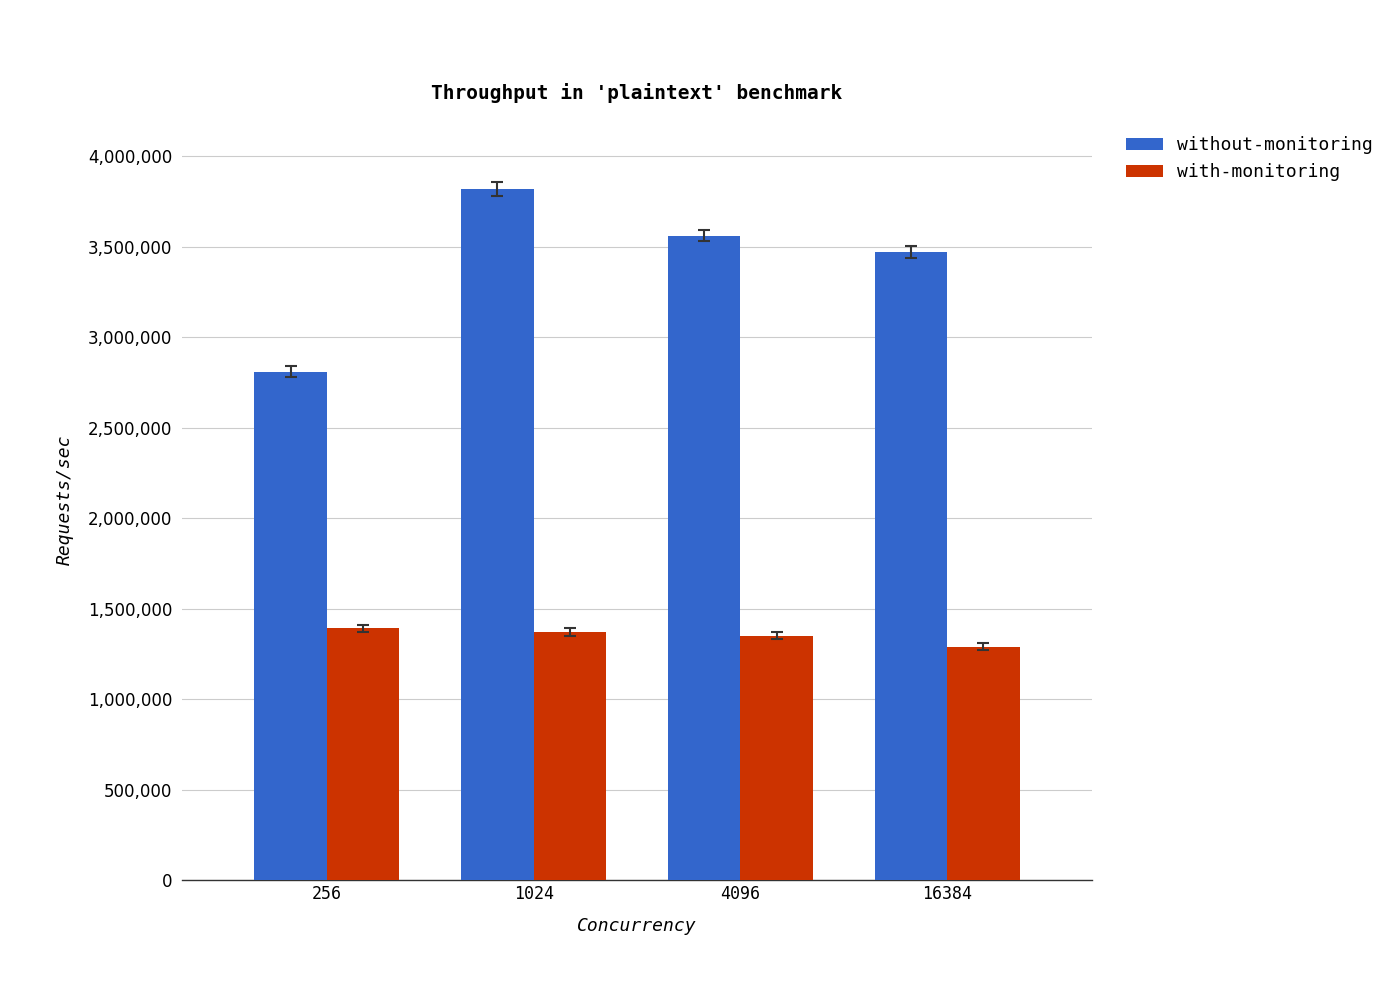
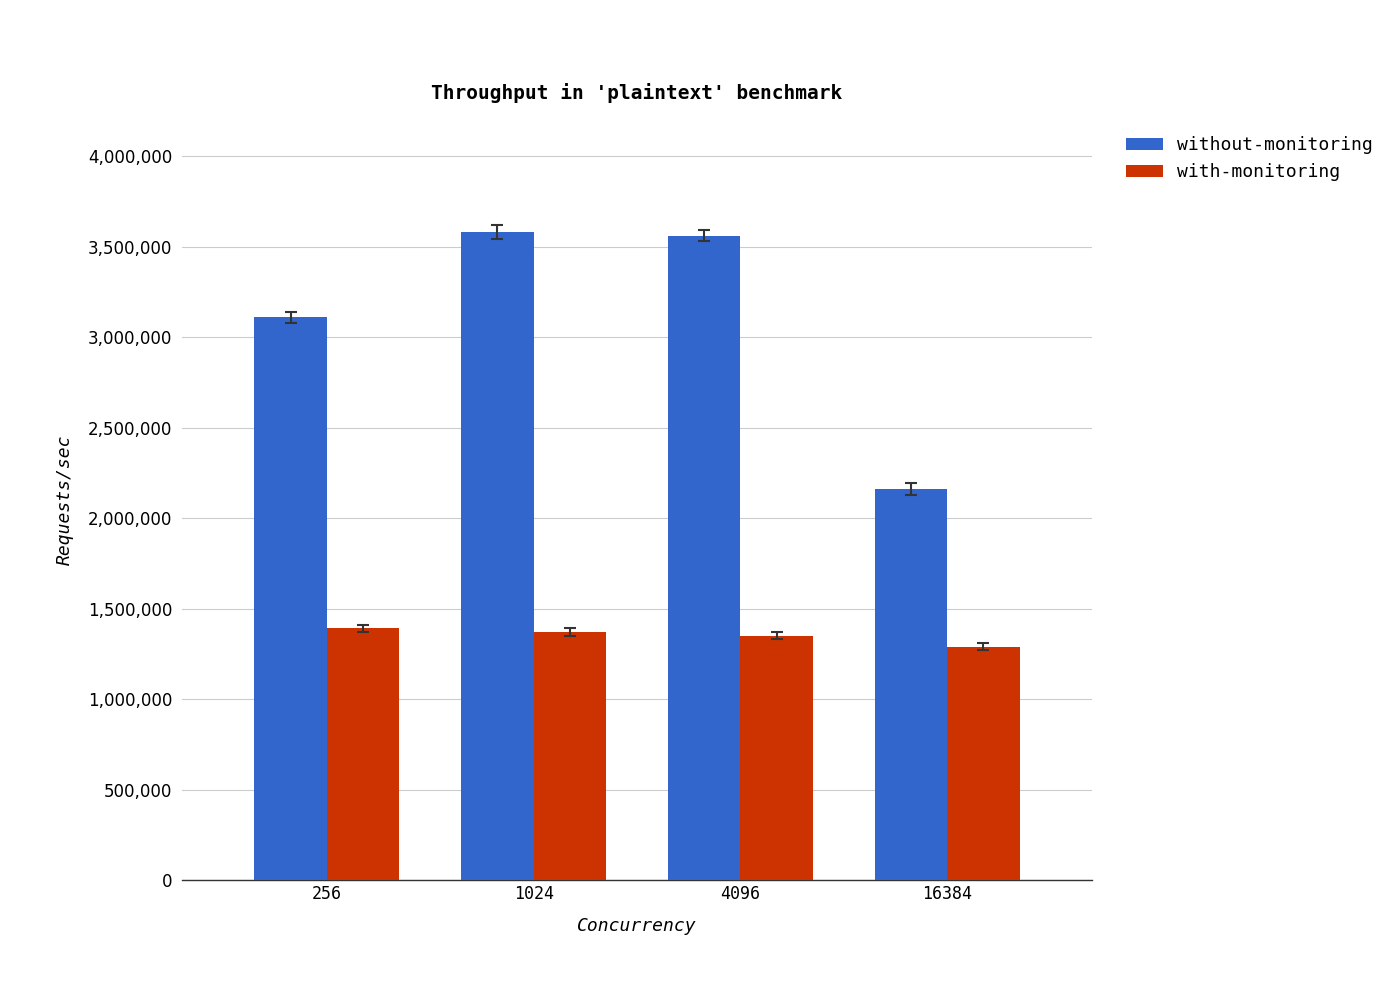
without-monitoring/256: 2,810,000 -> 3,110,000
without-monitoring/1024: 3,820,000 -> 3,580,000
without-monitoring/16384: 3,470,000 -> 2,160,000
